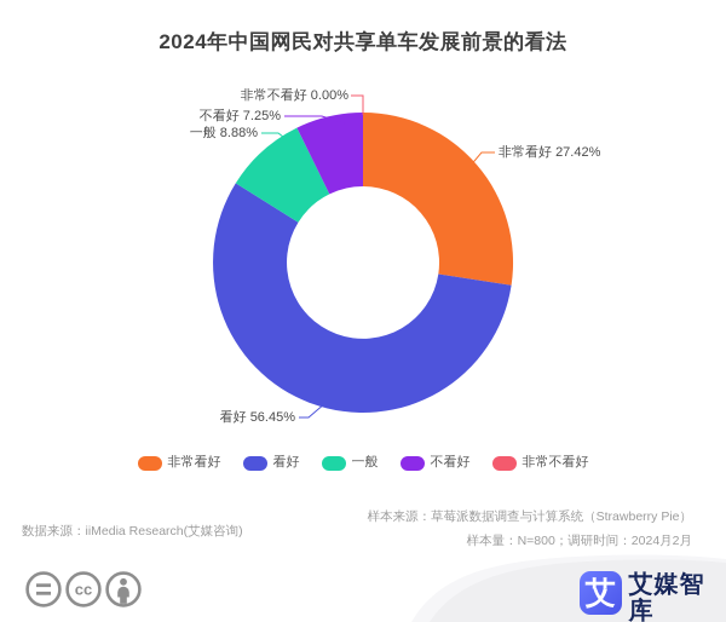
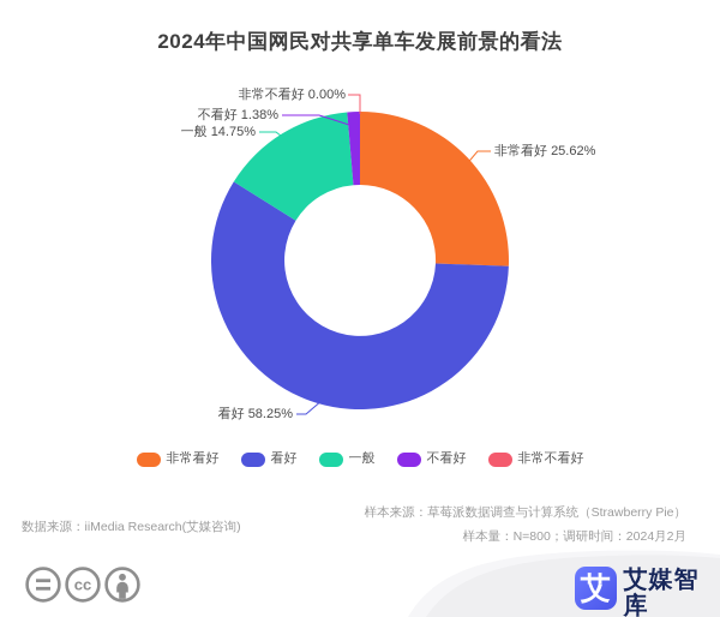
非常看好: 27.42% -> 25.62%
看好: 56.45% -> 58.25%
一般: 8.88% -> 14.75%
不看好: 7.25% -> 1.38%
